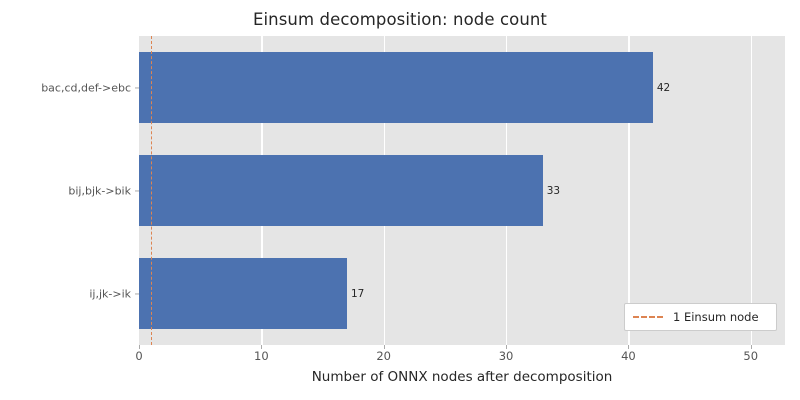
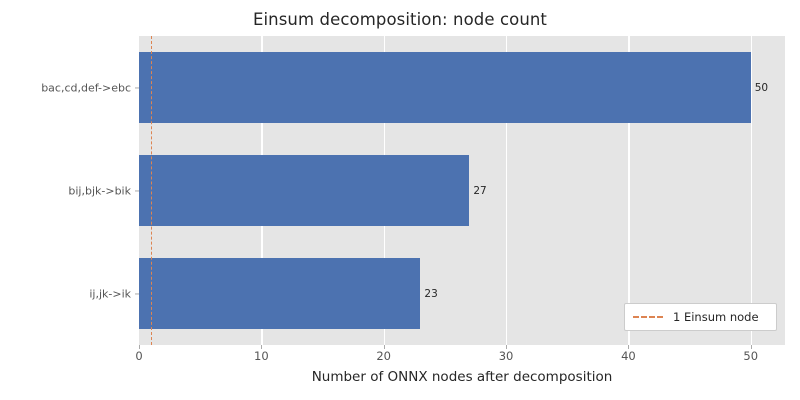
ij,jk->ik: 17 -> 23
bij,bjk->bik: 33 -> 27
bac,cd,def->ebc: 42 -> 50
